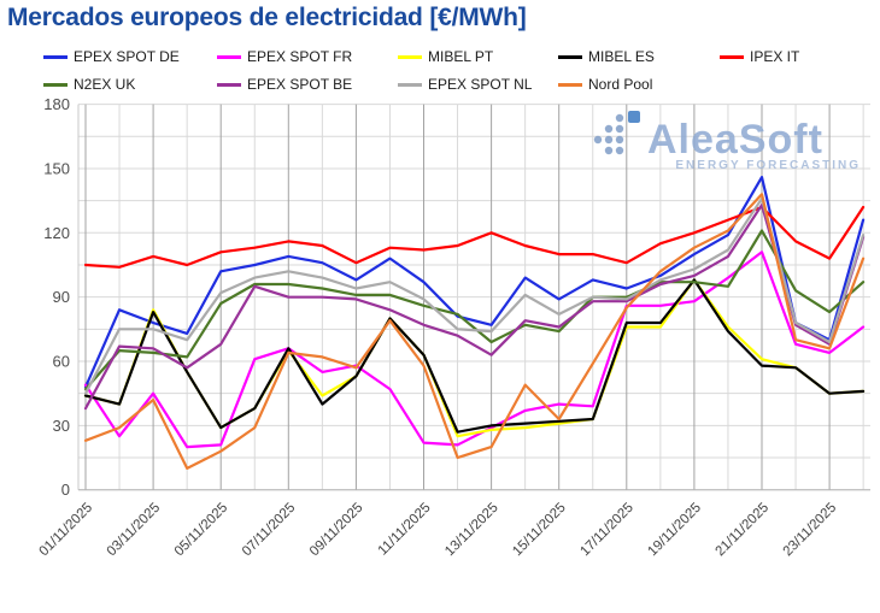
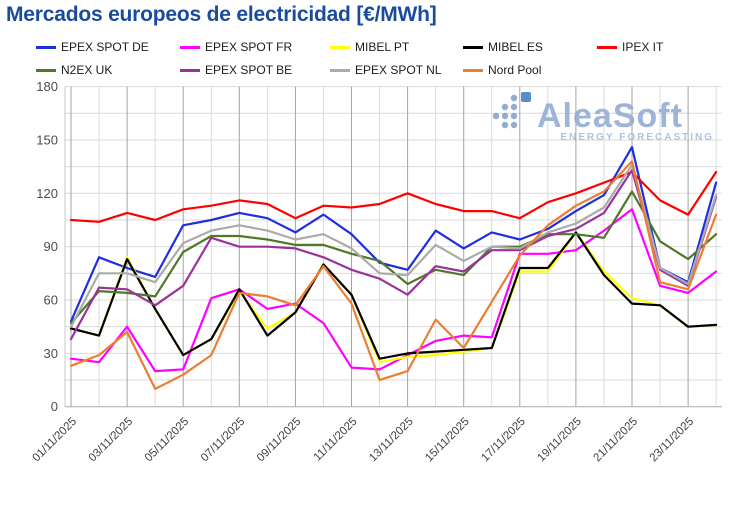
EPEX SPOT FR/01/11/2025: 49 -> 27
